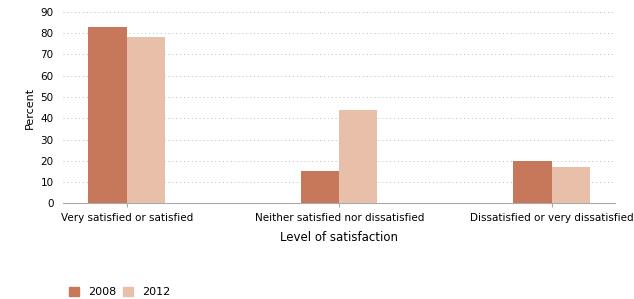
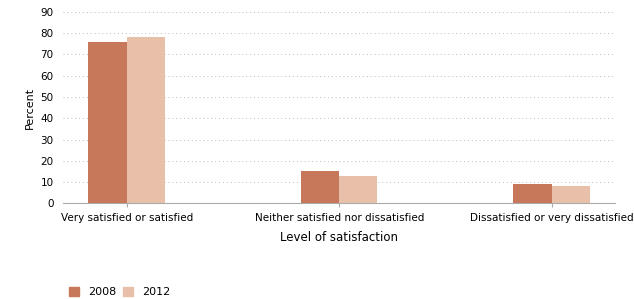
2008/Very satisfied or satisfied: 83 -> 76
2012/Neither satisfied nor dissatisfied: 44 -> 13
2008/Dissatisfied or very dissatisfied: 20 -> 9
2012/Dissatisfied or very dissatisfied: 17 -> 8
